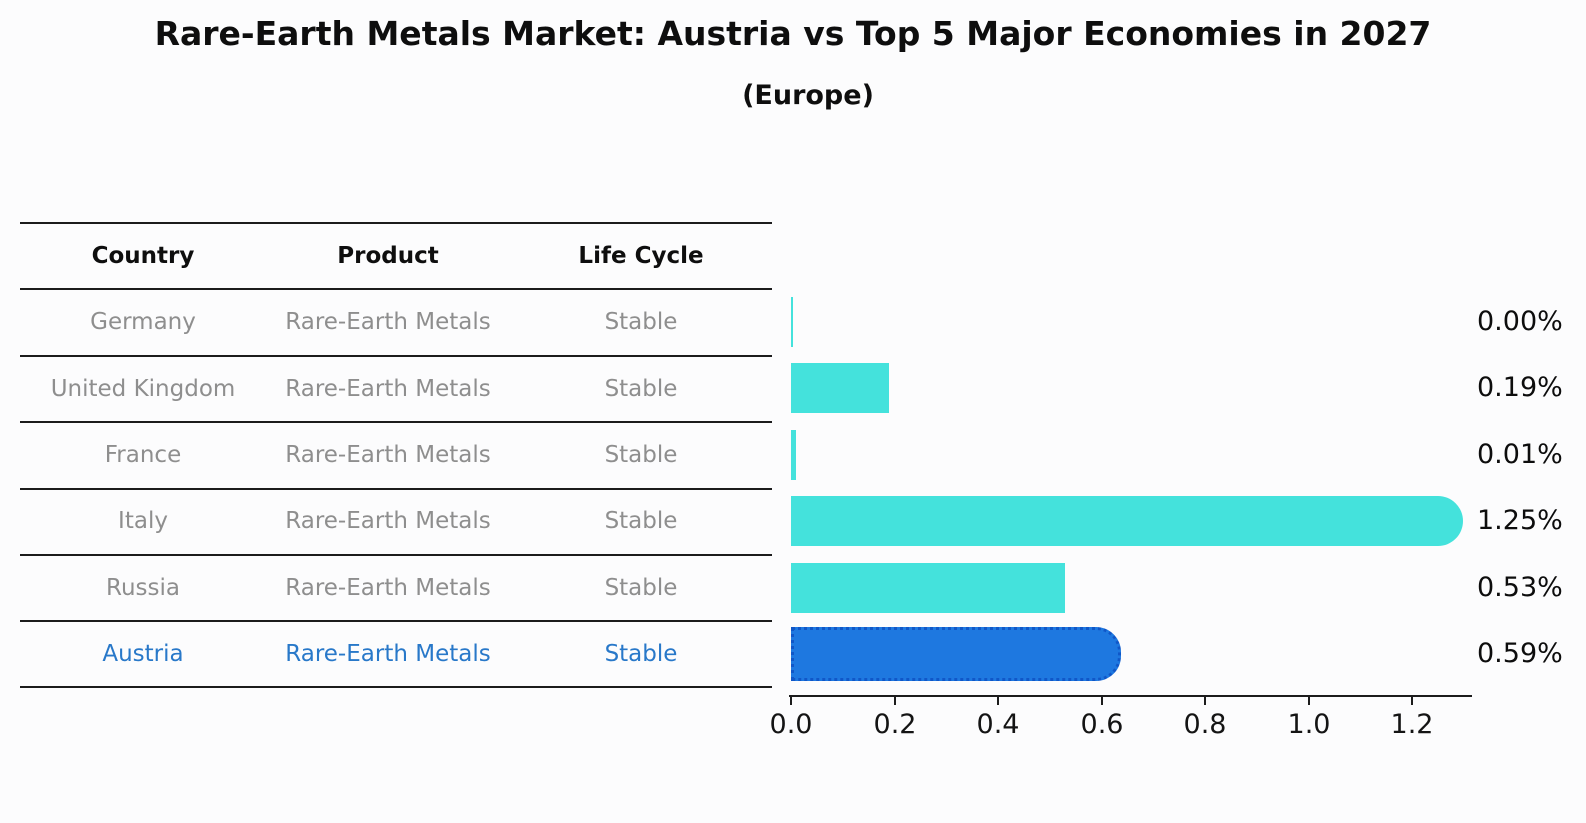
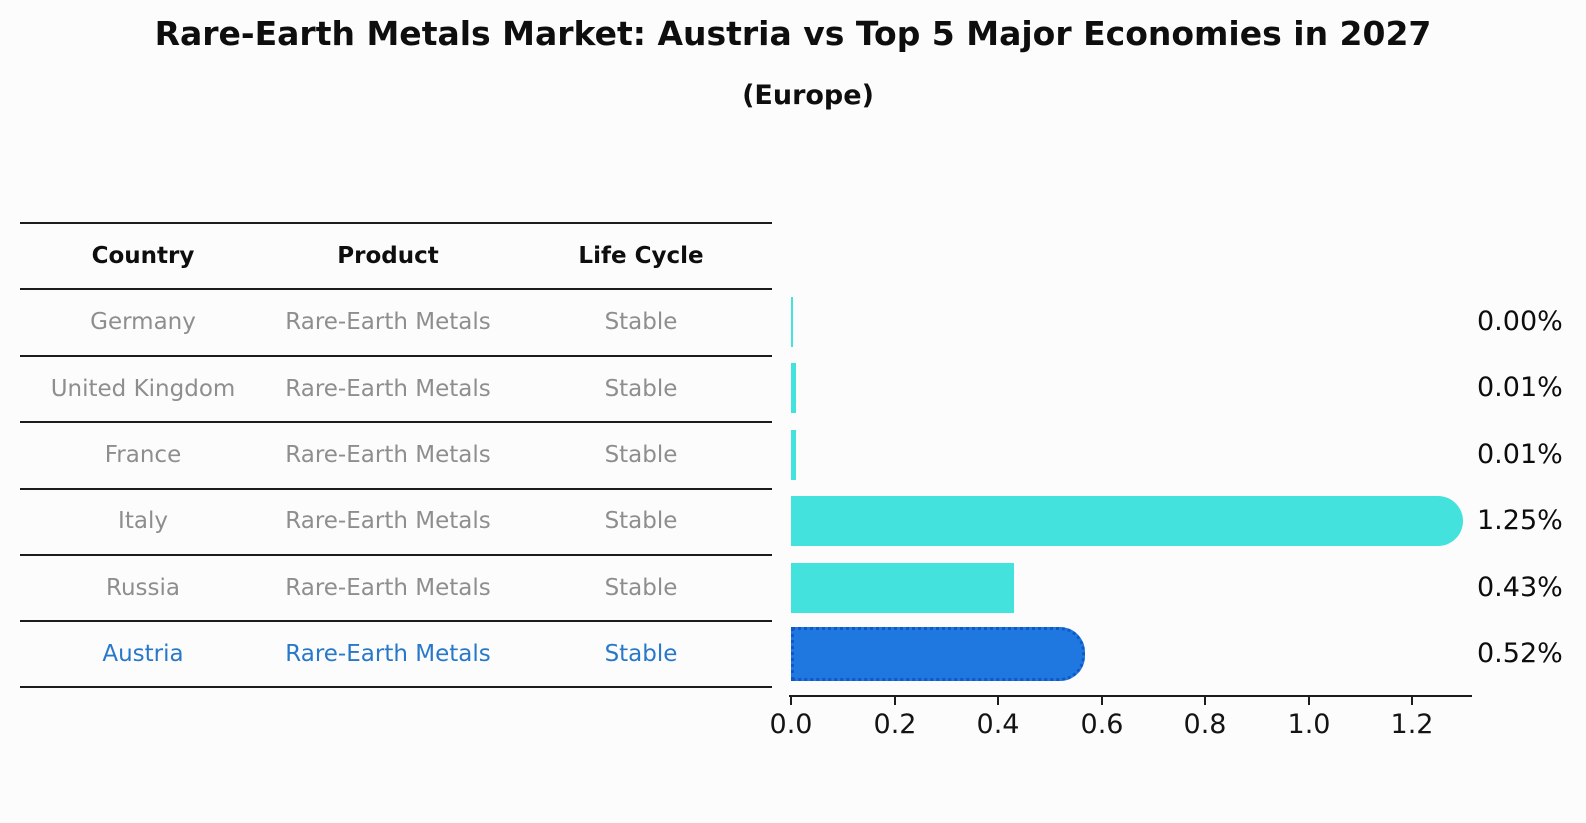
United Kingdom: 0.19% -> 0.01%
Russia: 0.53% -> 0.43%
Austria: 0.59% -> 0.52%
